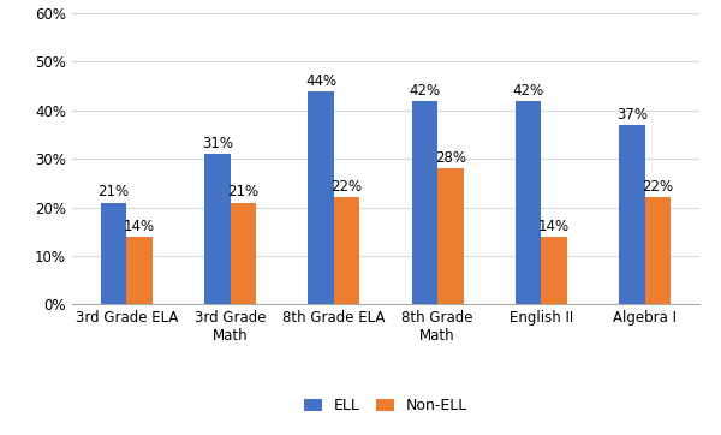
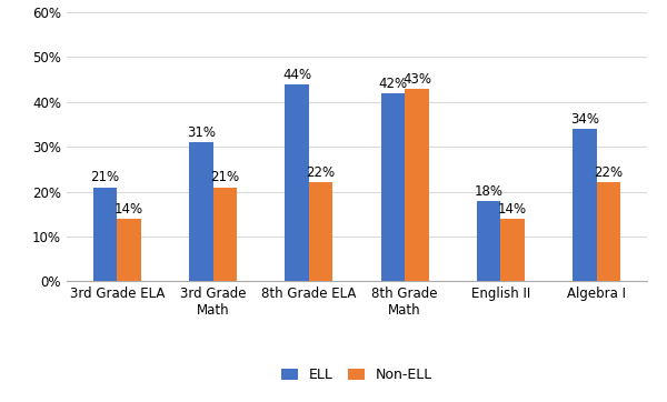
Non-ELL/8th Grade Math: 28% -> 43%
ELL/English II: 42% -> 18%
ELL/Algebra I: 37% -> 34%
